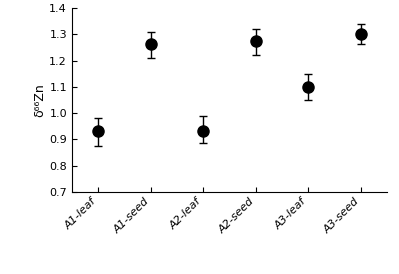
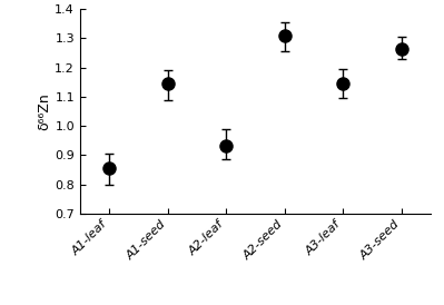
A1-leaf: 0.930 -> 0.855
A1-seed: 1.265 -> 1.145
A2-seed: 1.275 -> 1.310
A3-leaf: 1.100 -> 1.145
A3-seed: 1.300 -> 1.265
